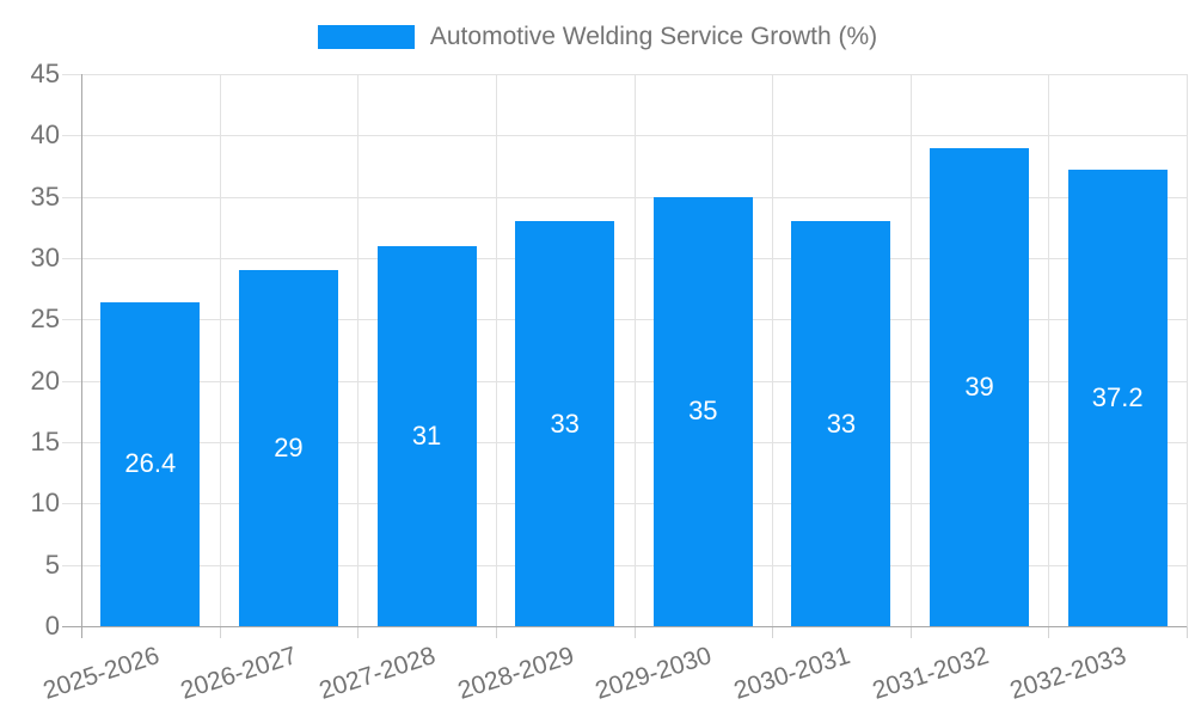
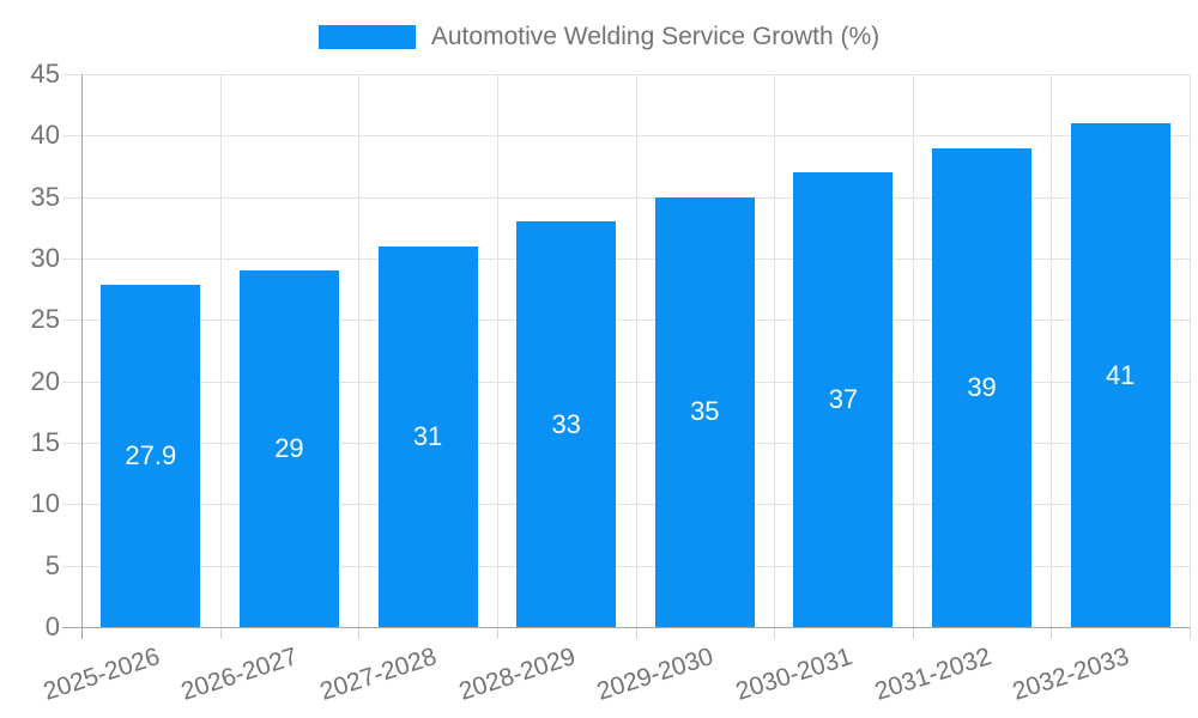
2025-2026: 26.4 -> 27.9
2030-2031: 33 -> 37
2032-2033: 37.2 -> 41
